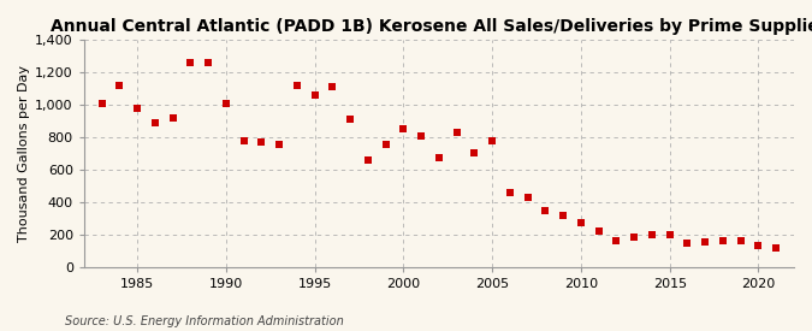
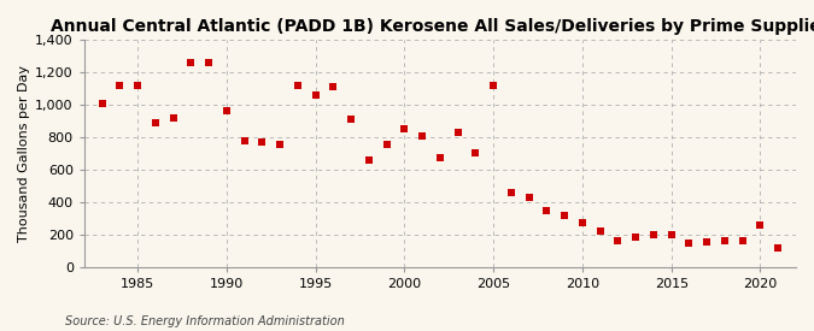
1985: 980 -> 1,120
1990: 1,010 -> 960
2005: 780 -> 1,120
2020: 130 -> 260
